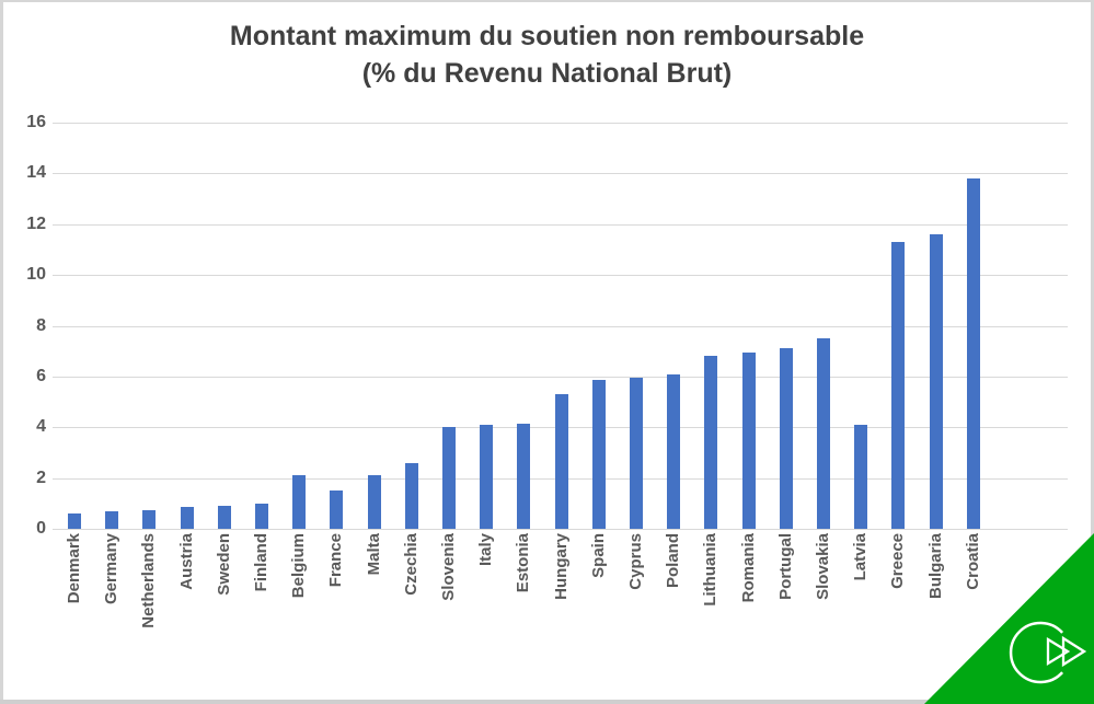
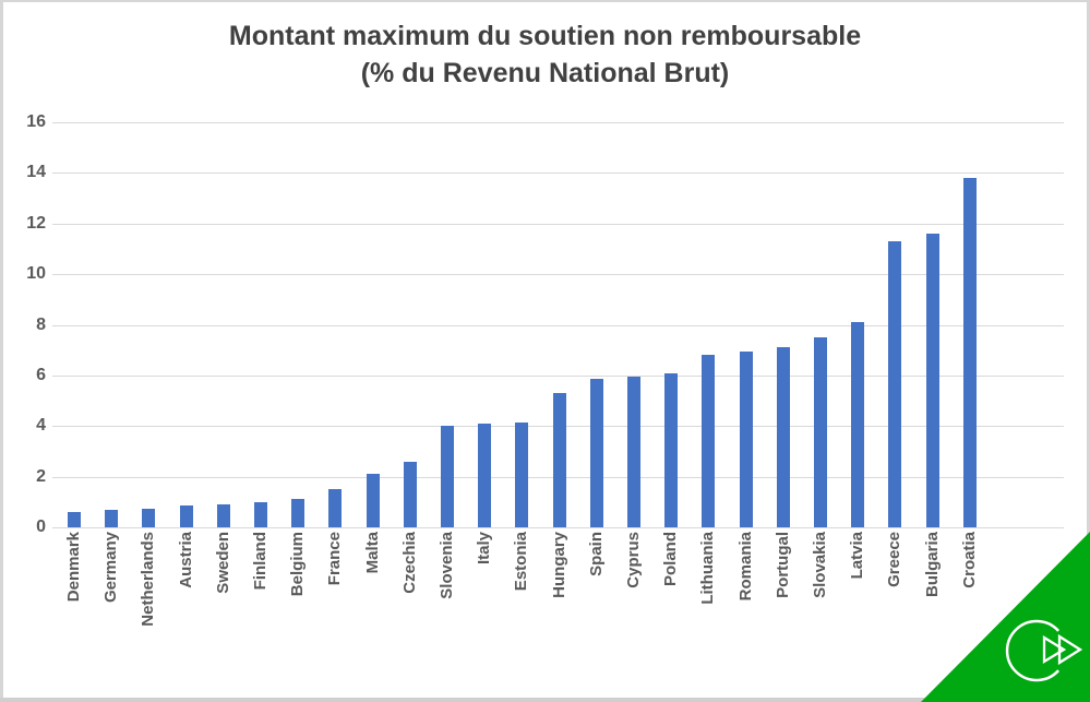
Belgium: 2.1 -> 1.1
Latvia: 4.1 -> 8.1
